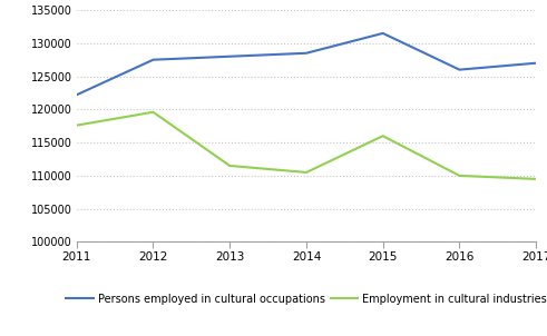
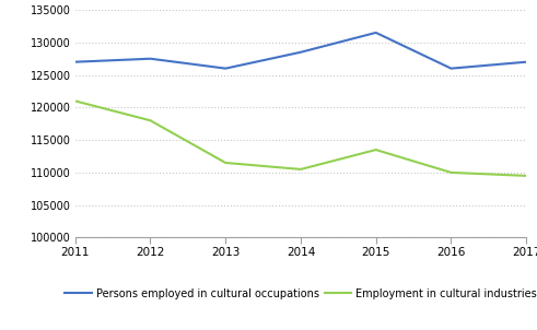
Persons employed in cultural occupations/2011: 122200 -> 127000
Employment in cultural industries/2011: 117600 -> 121000
Employment in cultural industries/2012: 119600 -> 118000
Persons employed in cultural occupations/2013: 128000 -> 126000
Employment in cultural industries/2015: 116000 -> 113500
